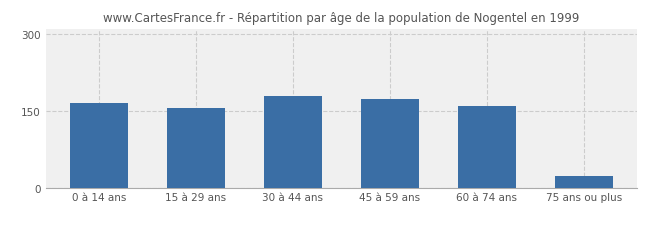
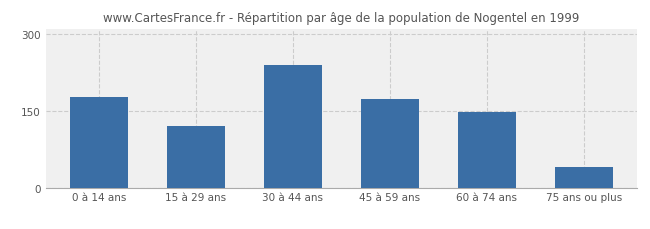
0 à 14 ans: 166 -> 176
15 à 29 ans: 155 -> 120
30 à 44 ans: 179 -> 240
60 à 74 ans: 159 -> 148
75 ans ou plus: 22 -> 40
